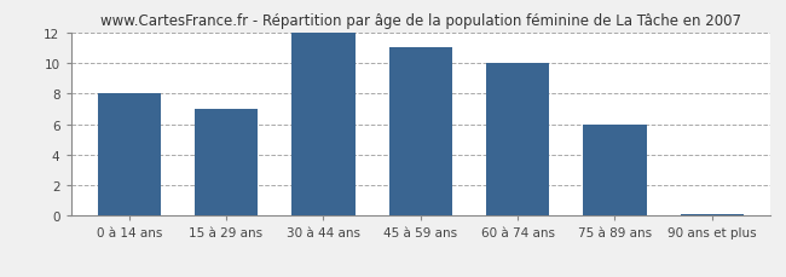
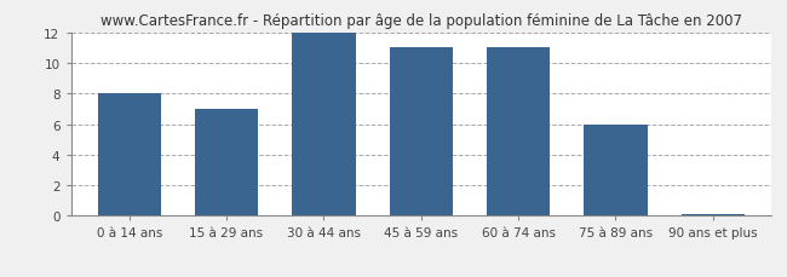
60 à 74 ans: 10.0 -> 11.0
